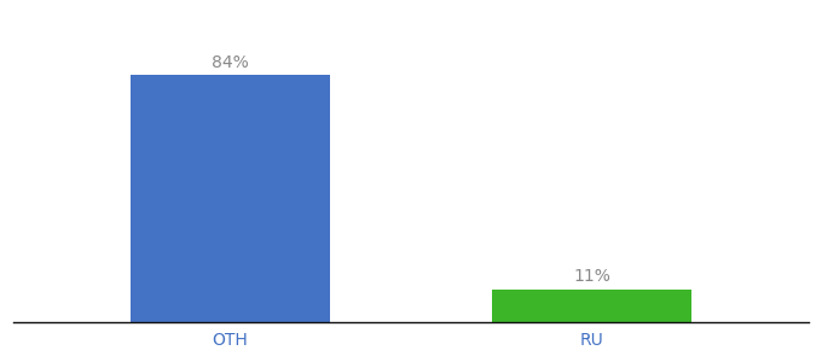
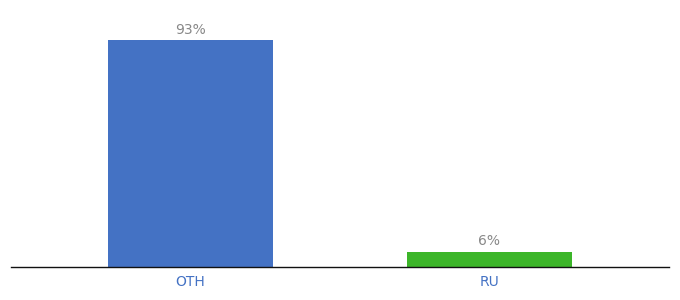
OTH: 84% -> 93%
RU: 11% -> 6%
